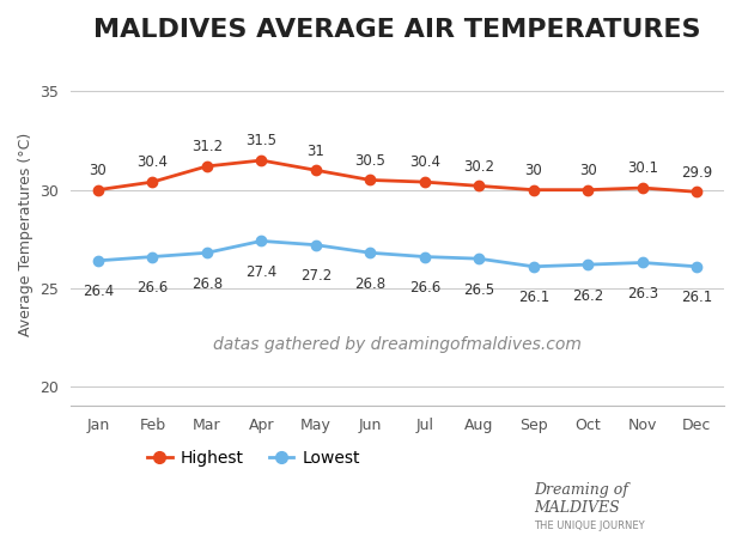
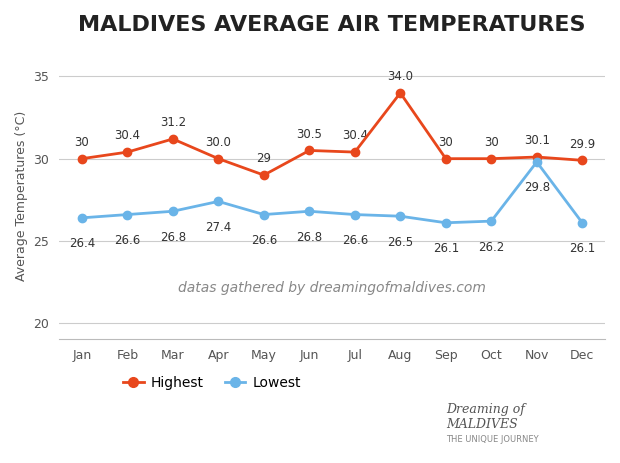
Highest/Apr: 31.5 -> 30.0
Highest/May: 31 -> 29
Lowest/May: 27.2 -> 26.6
Highest/Aug: 30.2 -> 34.0
Lowest/Nov: 26.3 -> 29.8
